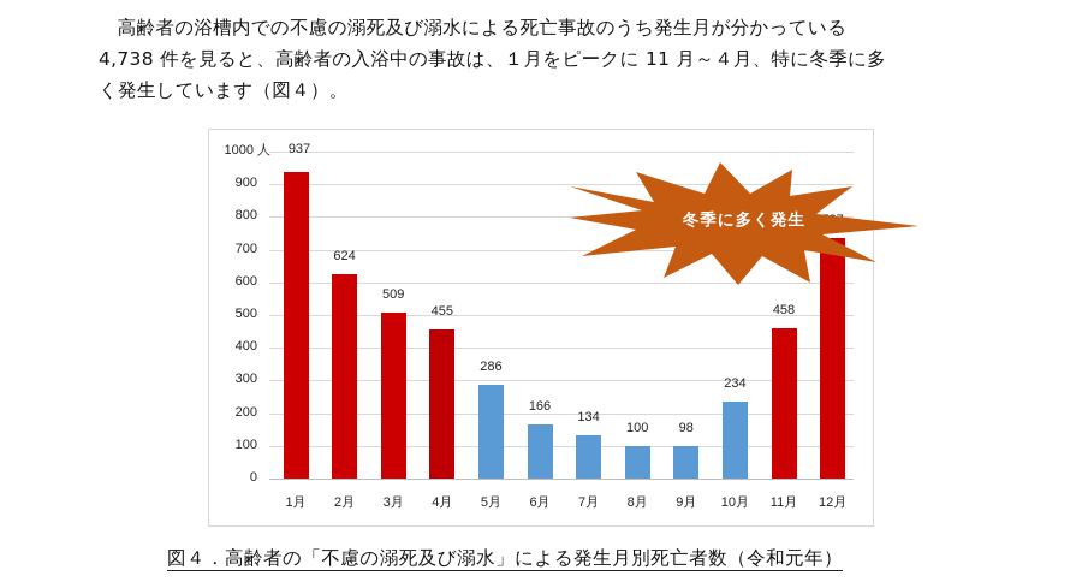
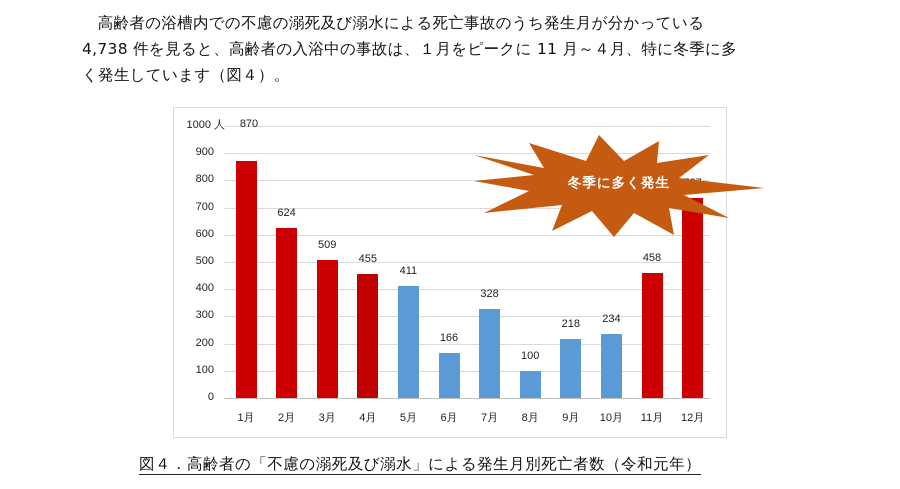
1月: 937 -> 870
5月: 286 -> 411
7月: 134 -> 328
9月: 98 -> 218
